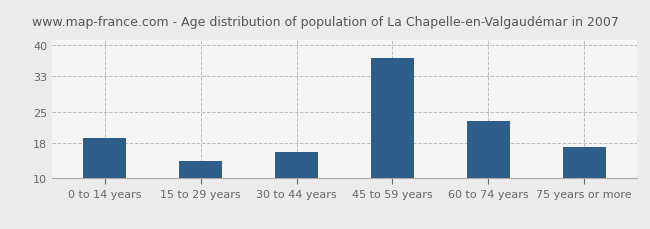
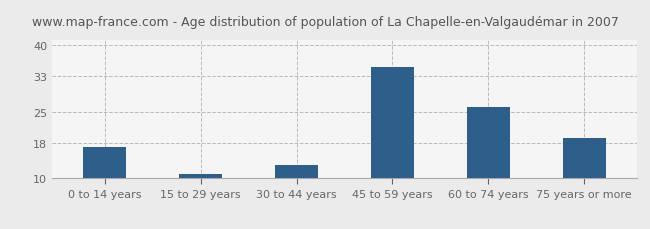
0 to 14 years: 19 -> 17
15 to 29 years: 14 -> 11
30 to 44 years: 16 -> 13
45 to 59 years: 37 -> 35
60 to 74 years: 23 -> 26
75 years or more: 17 -> 19
